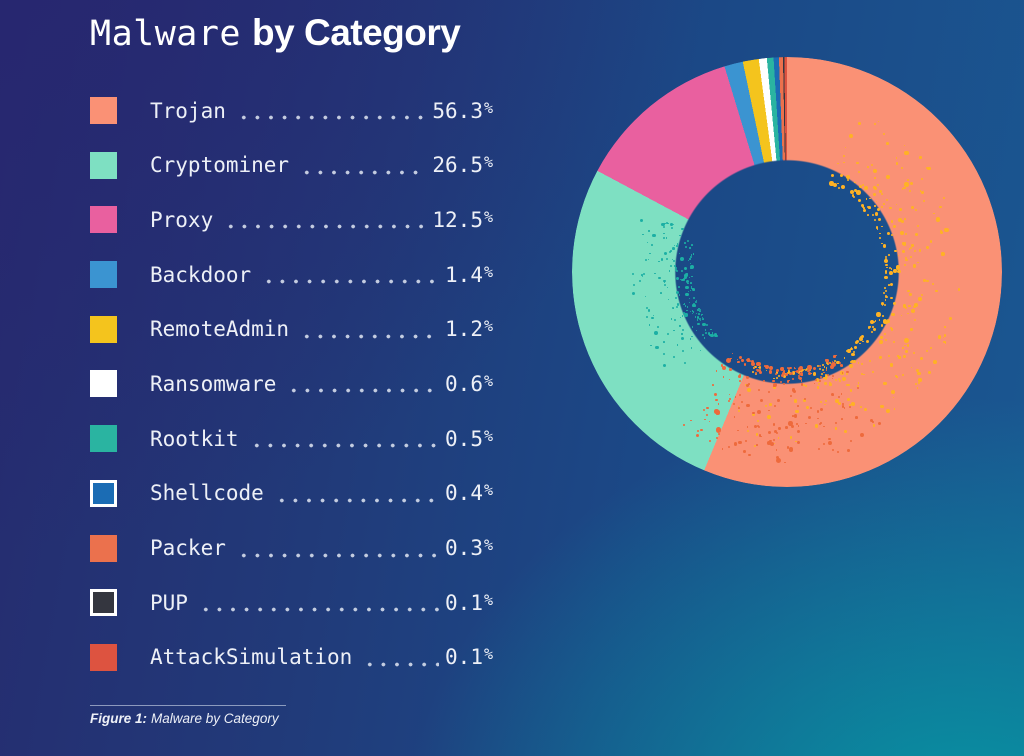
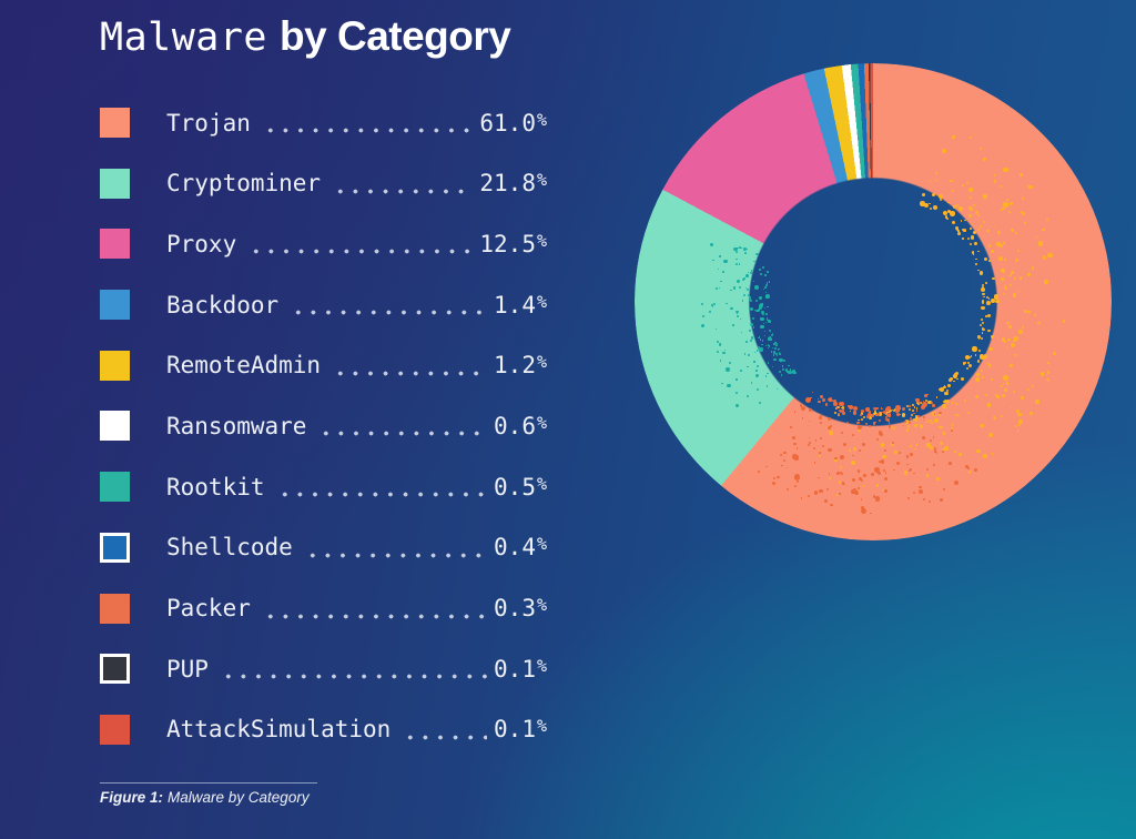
Trojan: 56.3 -> 61.0
Cryptominer: 26.5 -> 21.8
